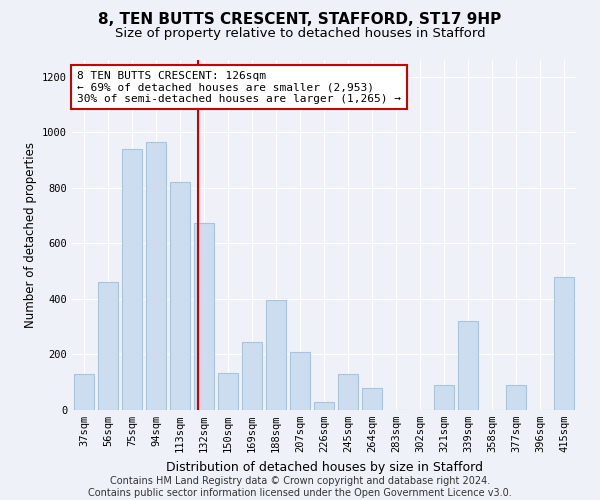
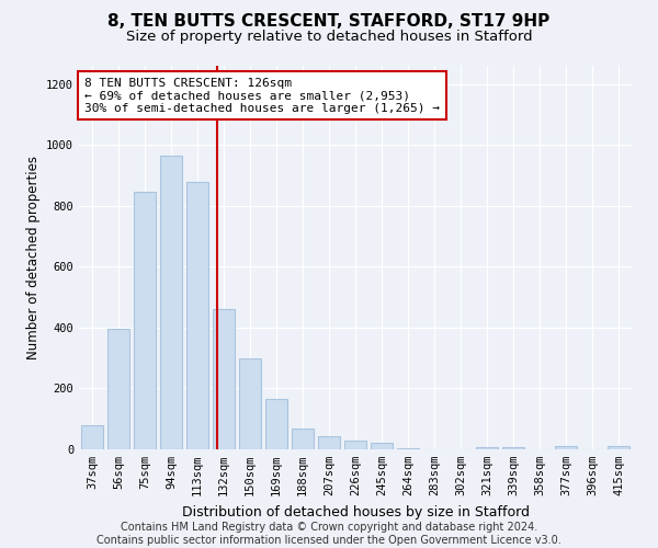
37sqm: 130 -> 80
56sqm: 460 -> 395
75sqm: 940 -> 845
113sqm: 820 -> 880
132sqm: 675 -> 460
150sqm: 135 -> 300
169sqm: 245 -> 165
188sqm: 395 -> 70
207sqm: 210 -> 45
245sqm: 130 -> 20
264sqm: 80 -> 5
321sqm: 90 -> 6
339sqm: 320 -> 6
377sqm: 90 -> 10
415sqm: 480 -> 10
